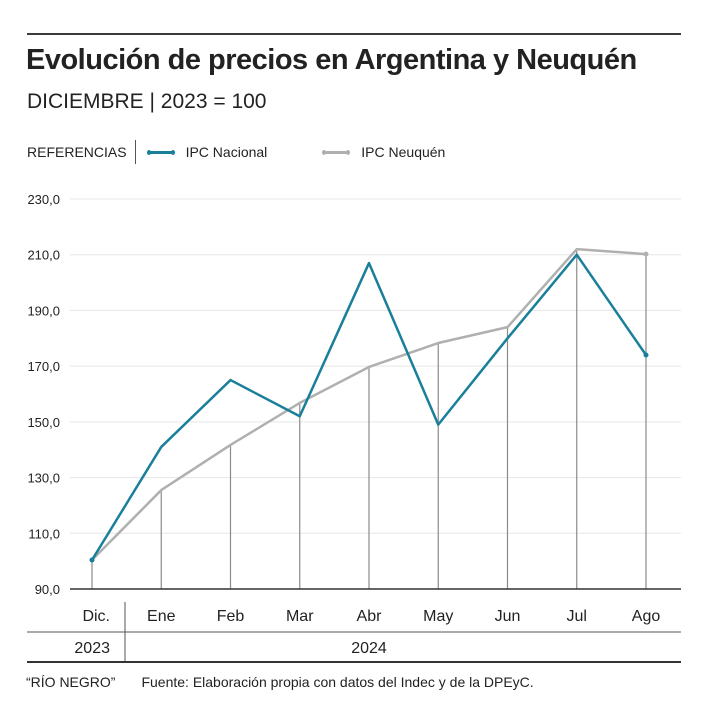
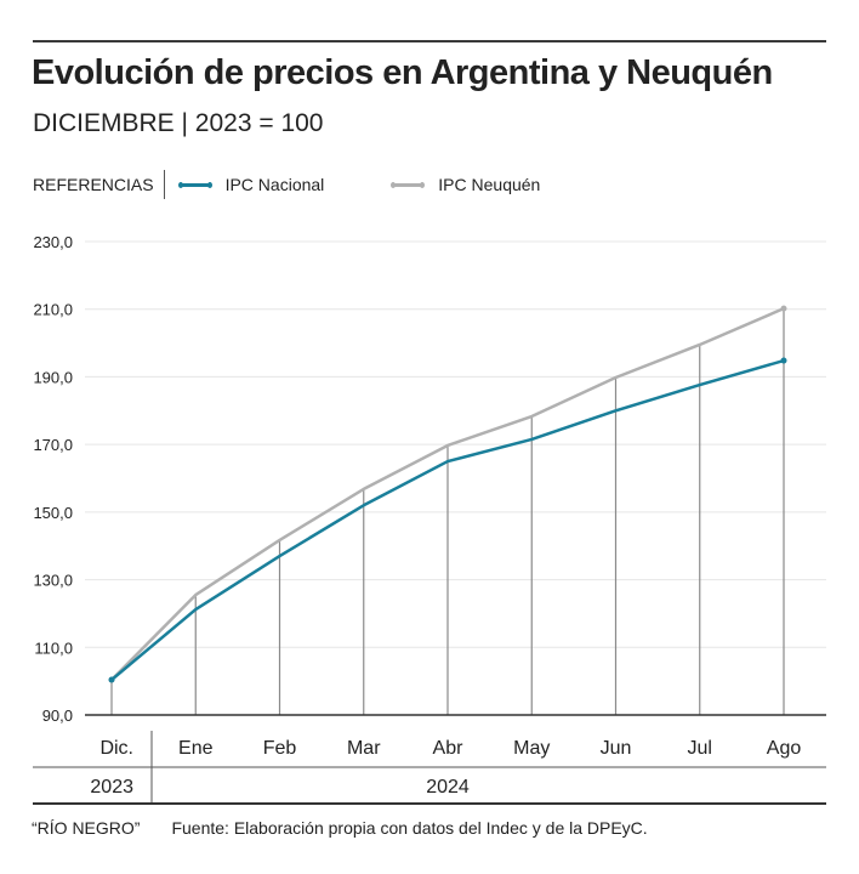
IPC Nacional/Ene: 141 -> 121
IPC Nacional/Feb: 165 -> 137
IPC Nacional/Abr: 207 -> 165
IPC Nacional/May: 149 -> 172
IPC Neuquén/Jun: 184 -> 190
IPC Nacional/Jul: 210 -> 188
IPC Neuquén/Jul: 212 -> 200
IPC Nacional/Ago: 174 -> 195
